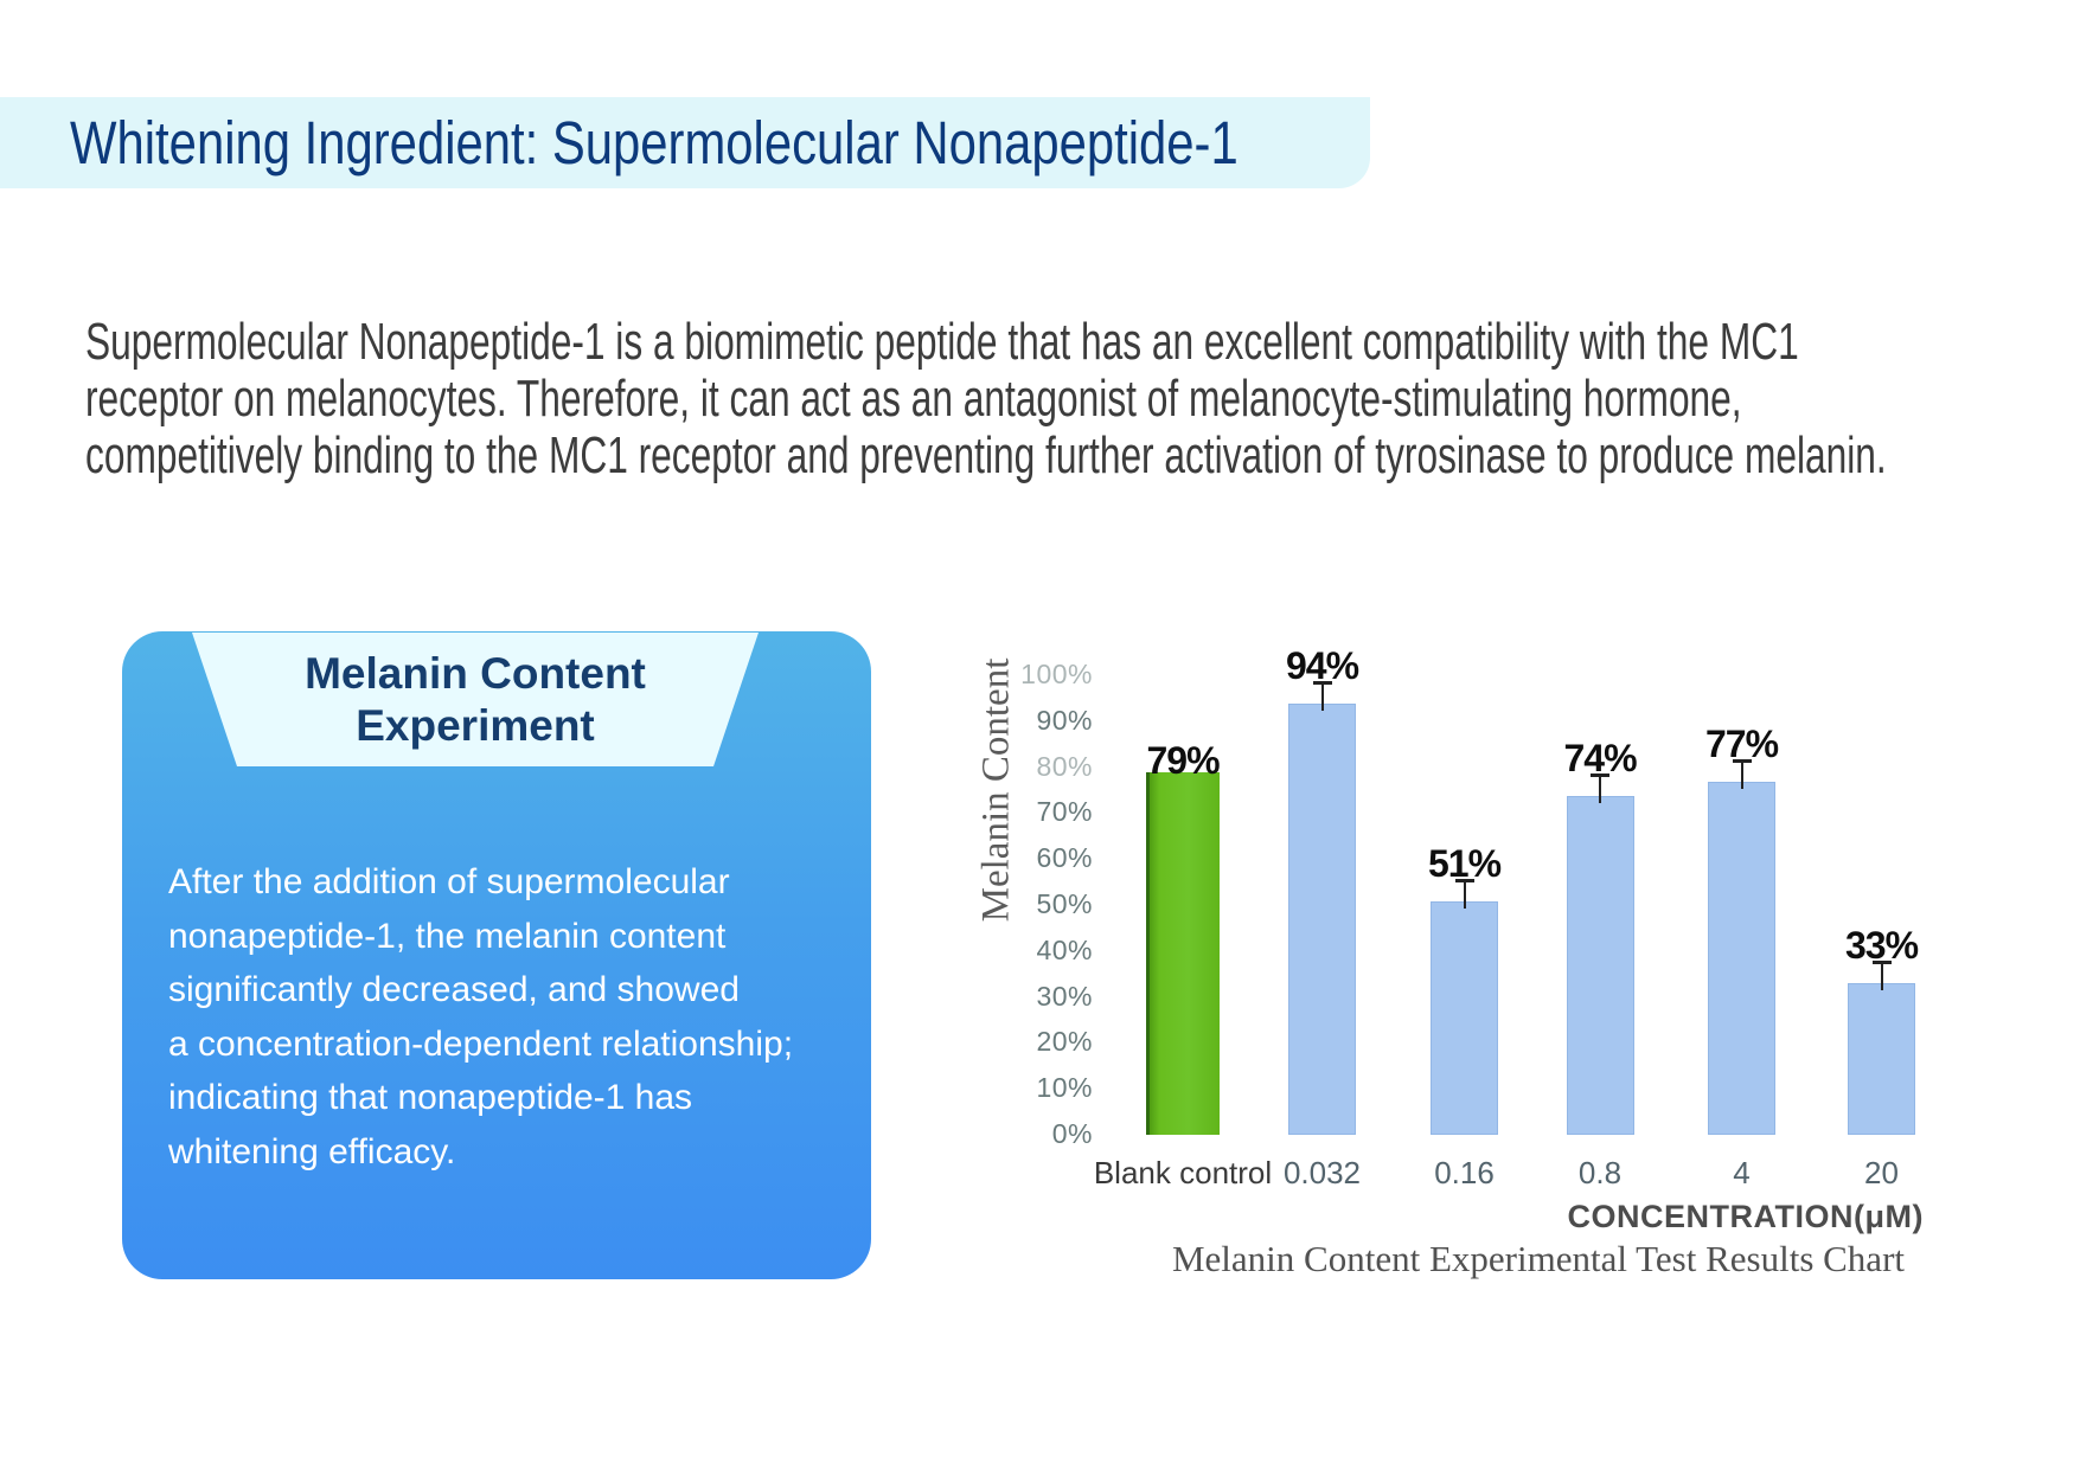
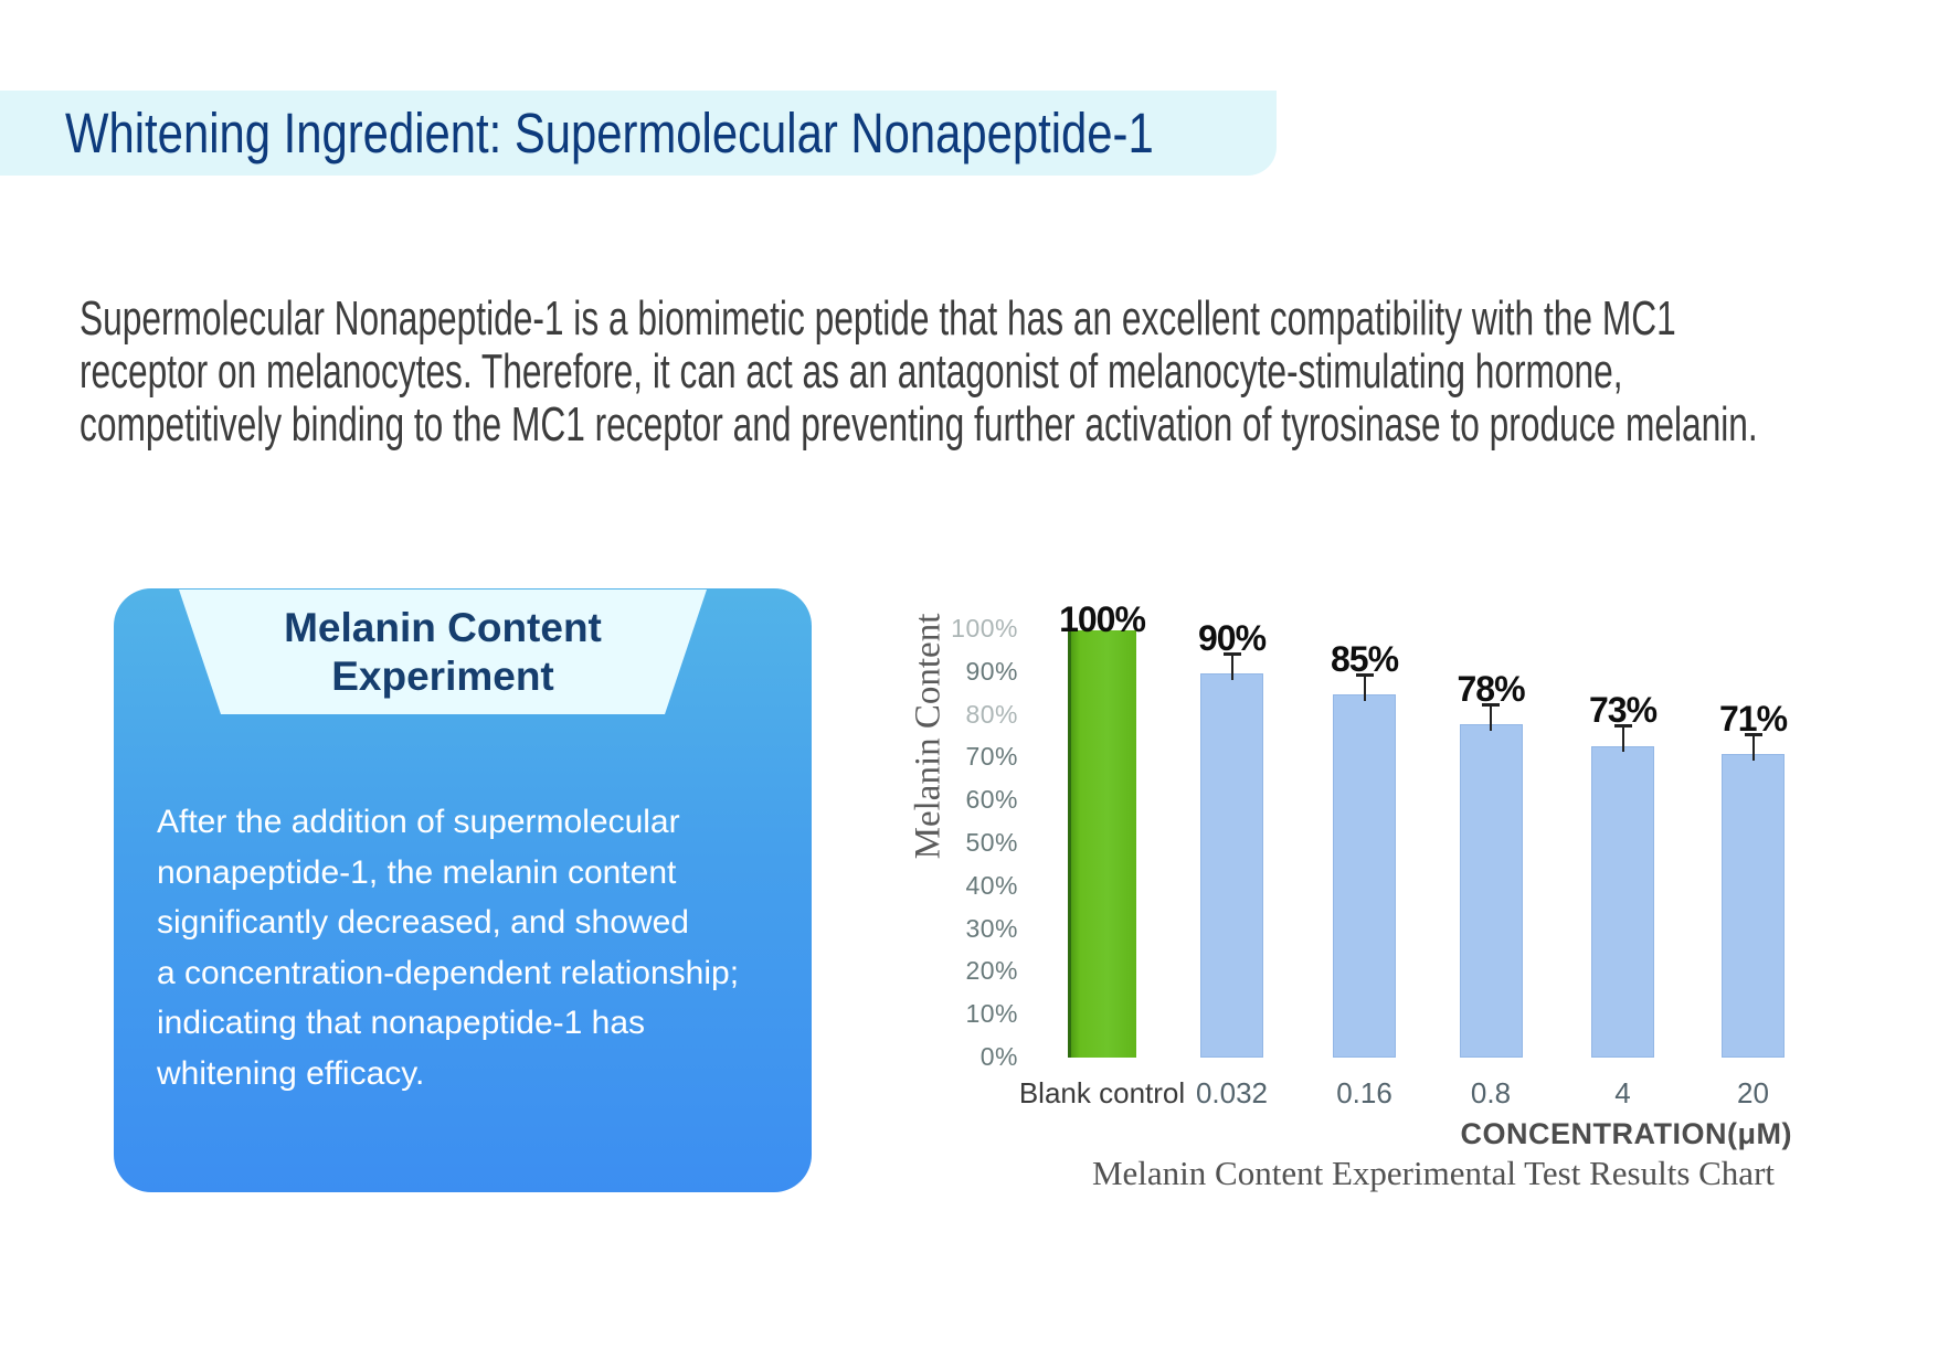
Blank control: 79% -> 100%
0.032: 94% -> 90%
0.16: 51% -> 85%
0.8: 74% -> 78%
4: 77% -> 73%
20: 33% -> 71%
